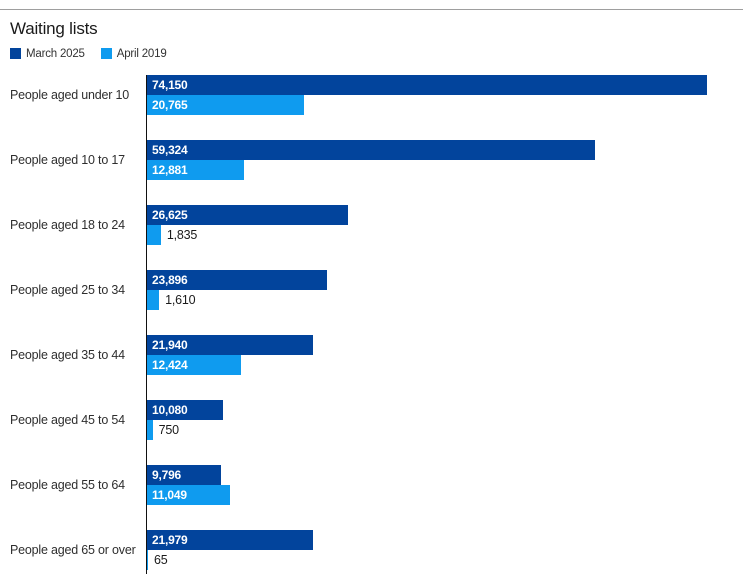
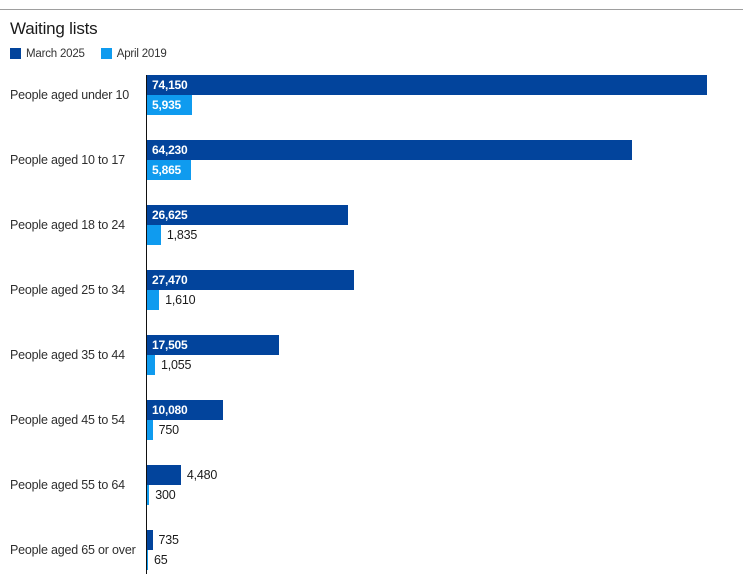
April 2019/People aged under 10: 20,765 -> 5,935
March 2025/People aged 10 to 17: 59,324 -> 64,230
April 2019/People aged 10 to 17: 12,881 -> 5,865
March 2025/People aged 25 to 34: 23,896 -> 27,470
March 2025/People aged 35 to 44: 21,940 -> 17,505
April 2019/People aged 35 to 44: 12,424 -> 1,055
March 2025/People aged 55 to 64: 9,796 -> 4,480
April 2019/People aged 55 to 64: 11,049 -> 300
March 2025/People aged 65 or over: 21,979 -> 735
